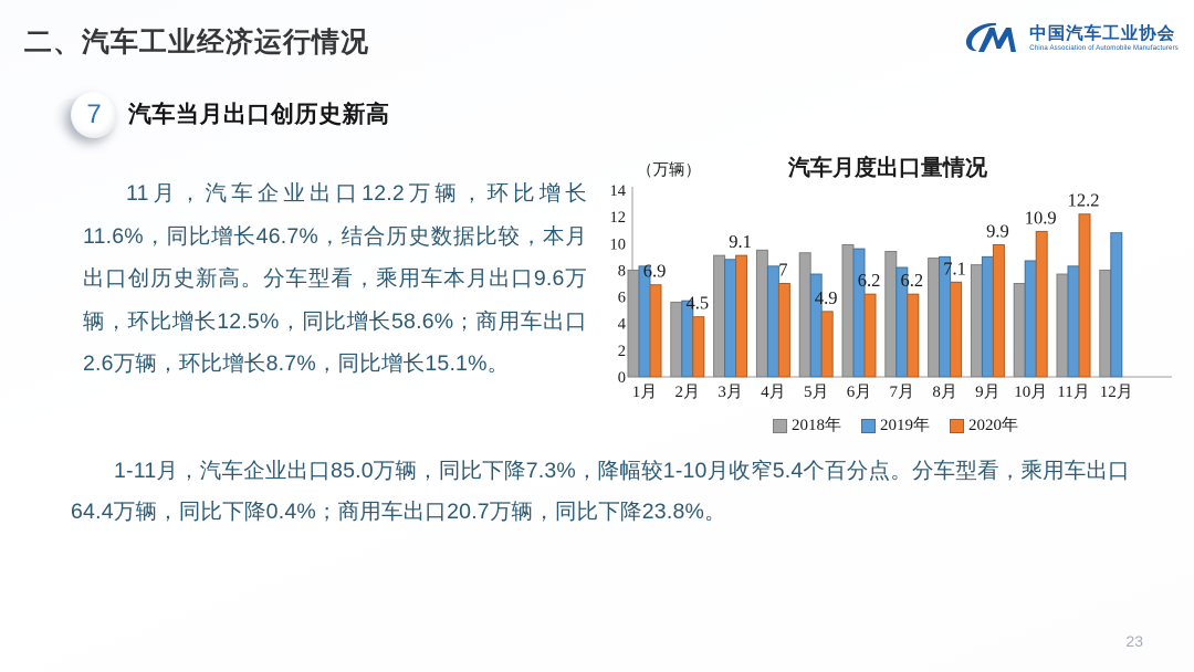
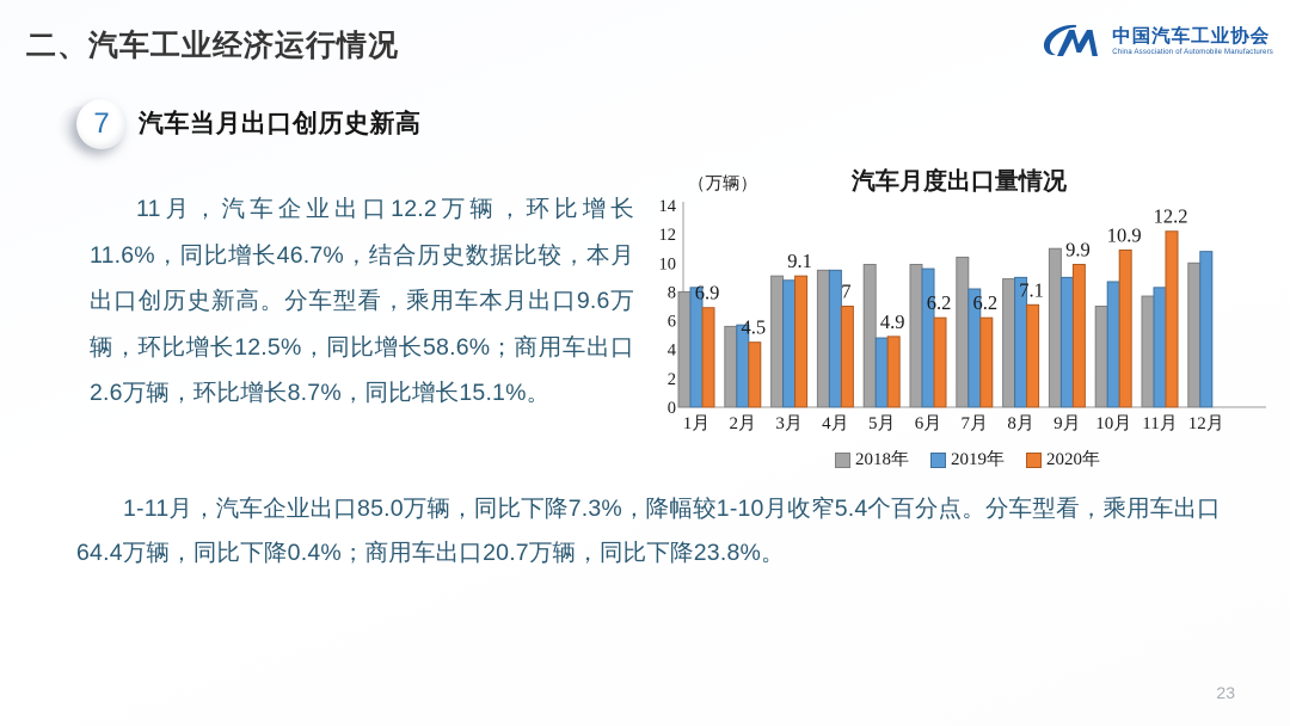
2019年/4月: 8.3 -> 9.5
2018年/5月: 9.3 -> 9.9
2019年/5月: 7.7 -> 4.8
2018年/7月: 9.4 -> 10.4
2018年/9月: 8.4 -> 11.0
2018年/12月: 8.0 -> 10.0
